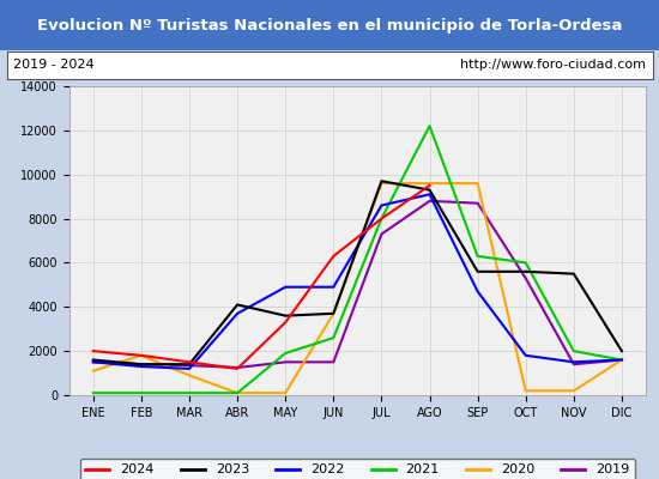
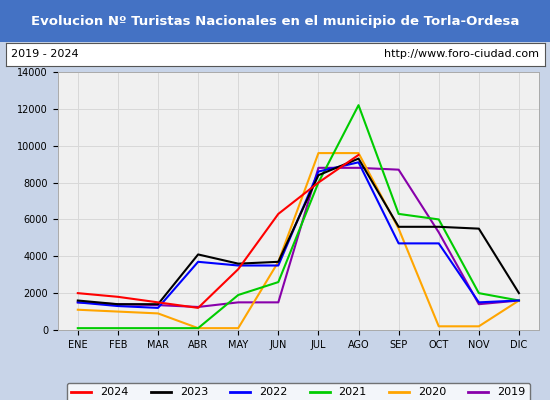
2020/FEB: 1800 -> 1000
2022/MAY: 4900 -> 3500
2022/JUN: 4900 -> 3500
2023/JUL: 9700 -> 8400
2019/JUL: 7300 -> 8800
2020/SEP: 9600 -> 5500
2022/OCT: 1800 -> 4700
